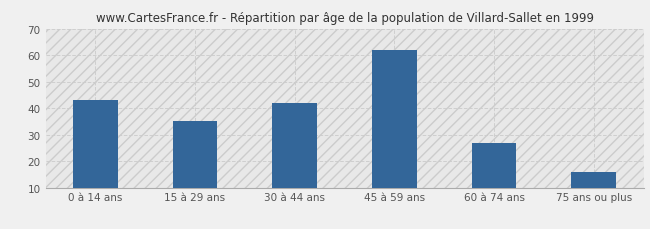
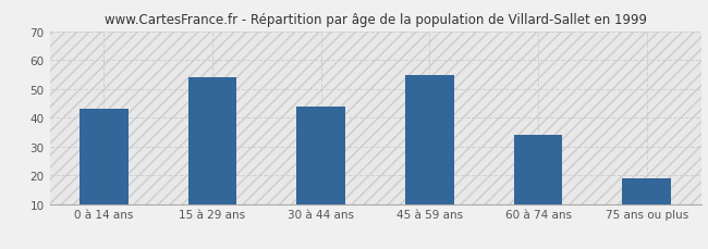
15 à 29 ans: 35 -> 54
30 à 44 ans: 42 -> 44
45 à 59 ans: 62 -> 55
60 à 74 ans: 27 -> 34
75 ans ou plus: 16 -> 19
